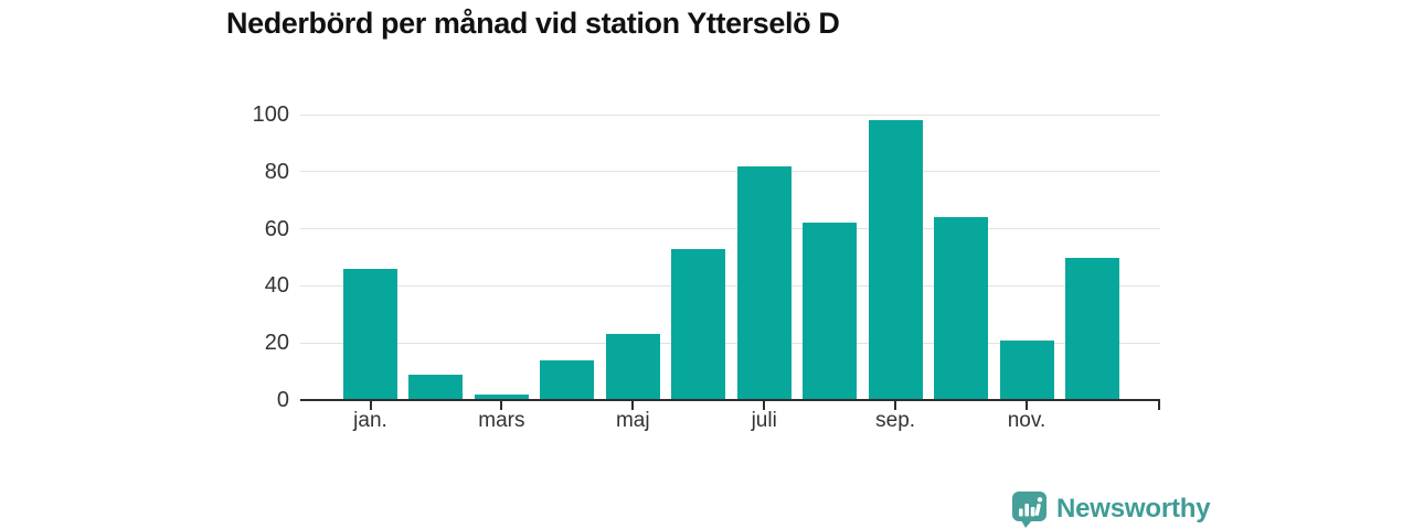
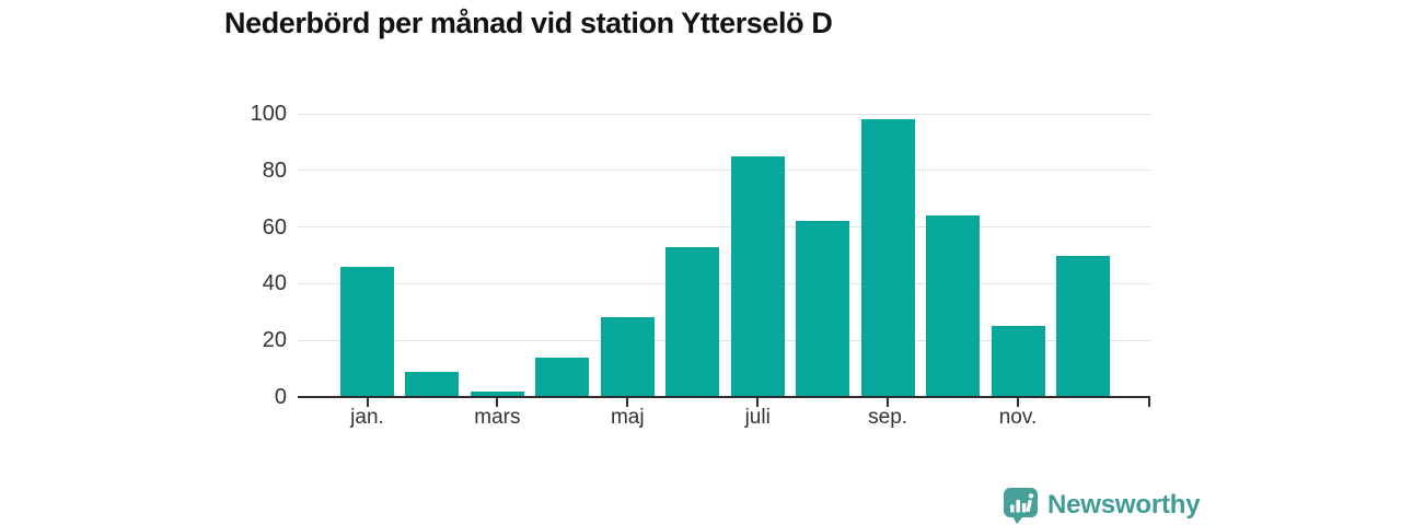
maj: 23 -> 28
juli: 82 -> 85
nov.: 21 -> 25
